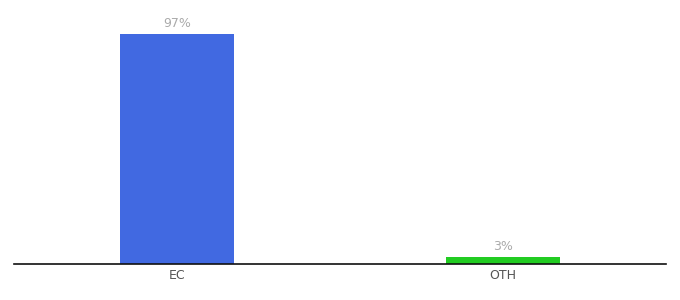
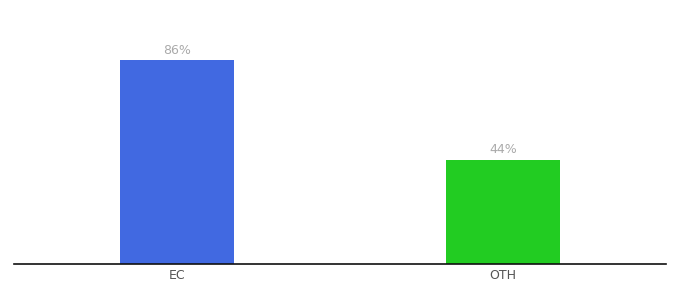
EC: 97% -> 86%
OTH: 3% -> 44%
